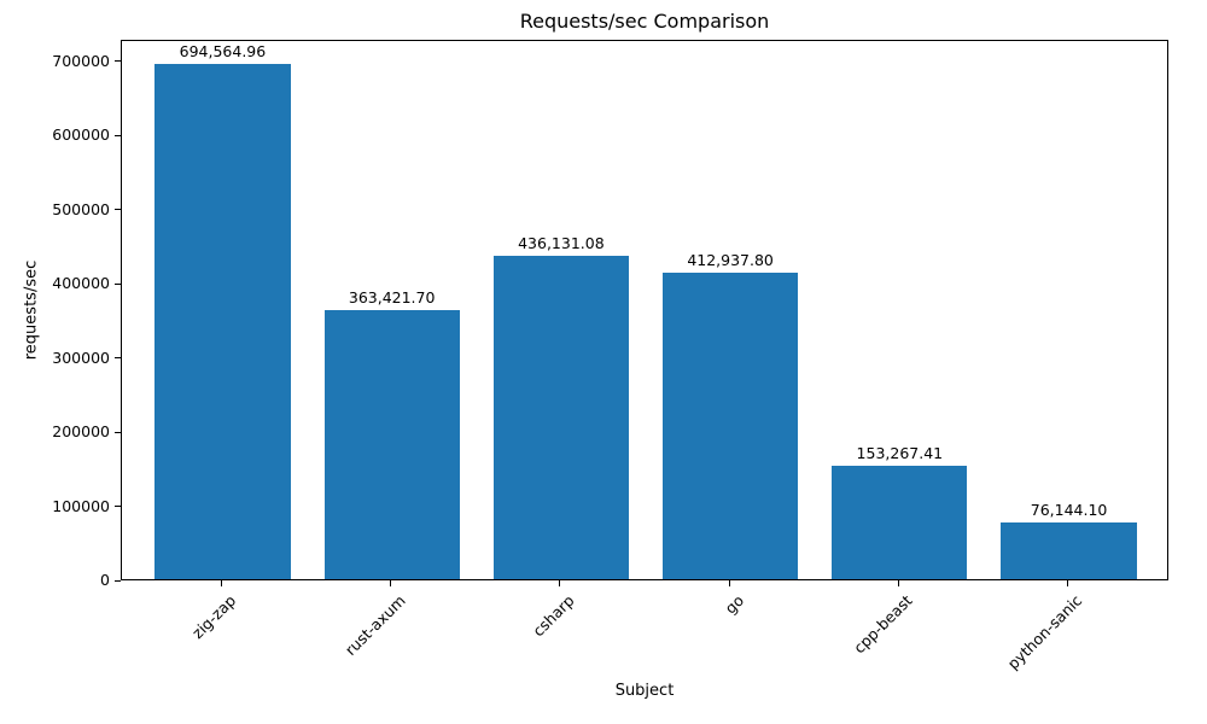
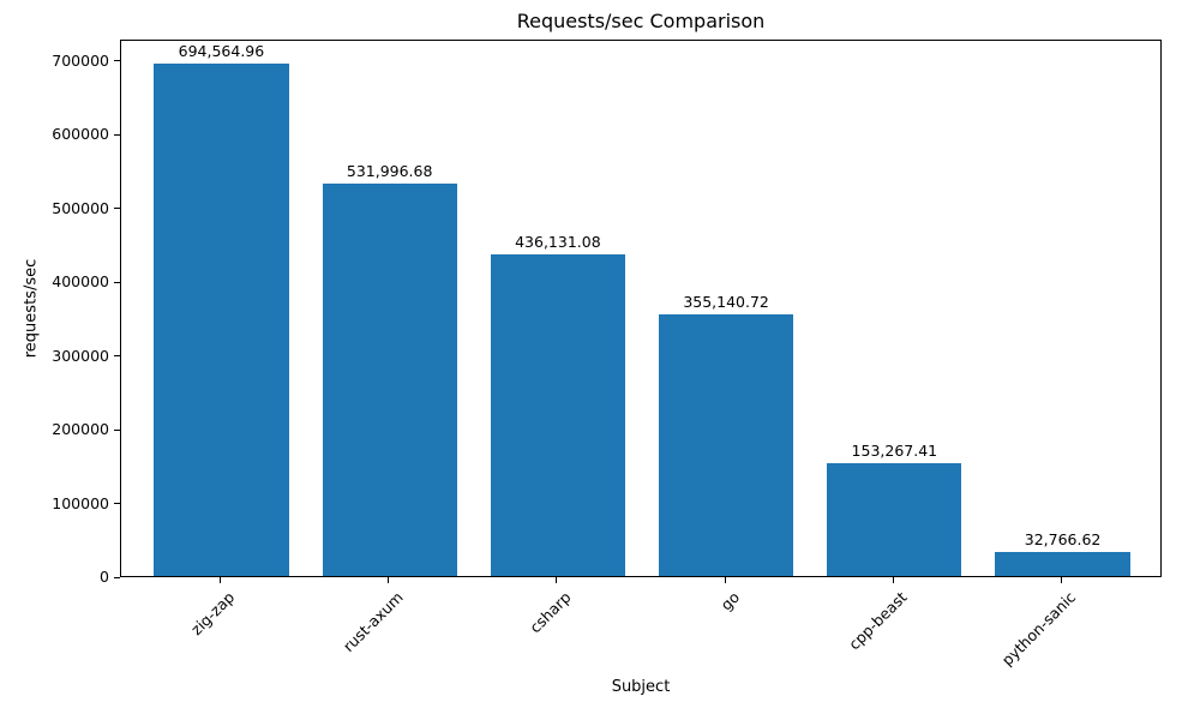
rust-axum: 363,421.70 -> 531,996.68
go: 412,937.80 -> 355,140.72
python-sanic: 76,144.10 -> 32,766.62
